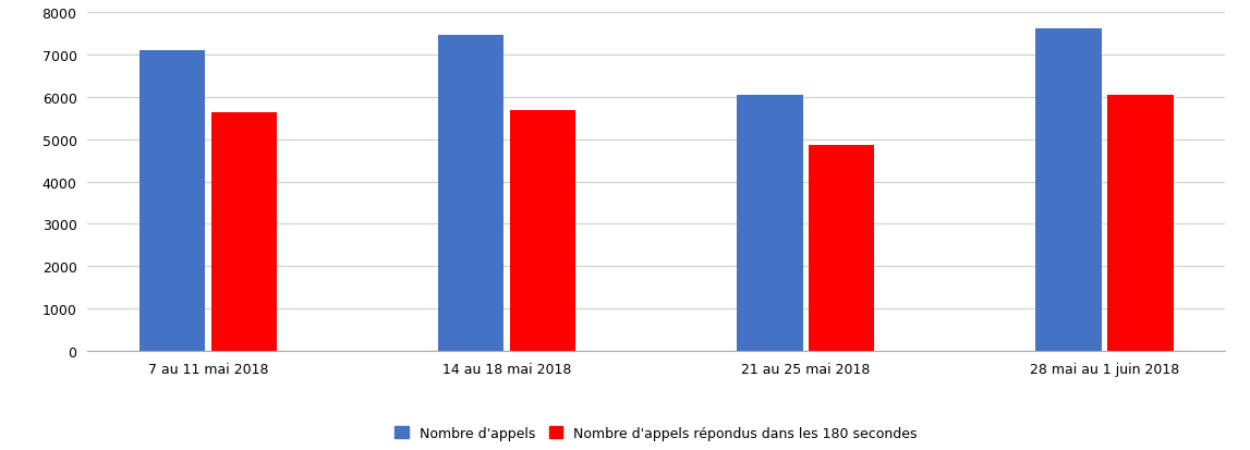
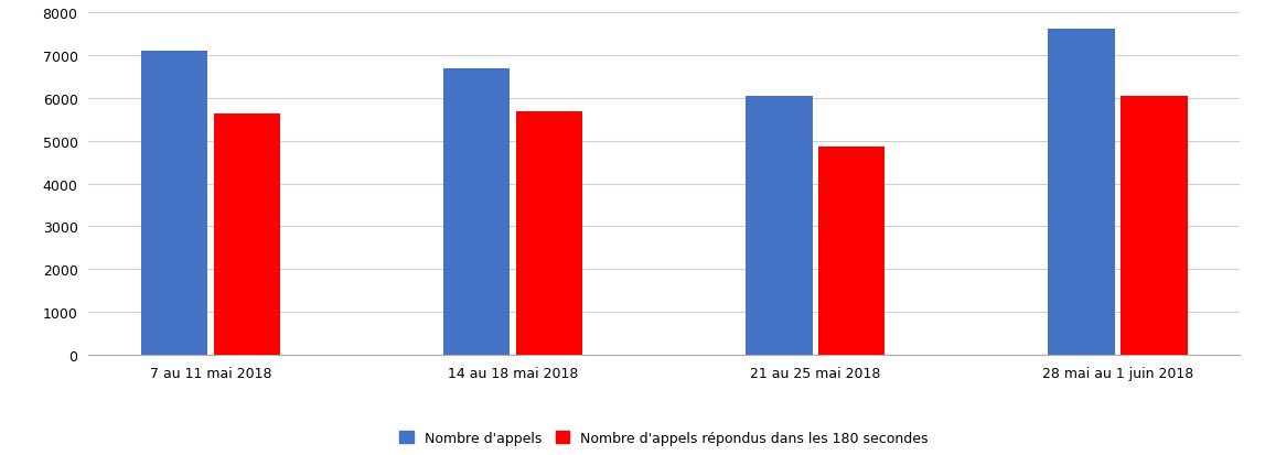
Nombre d'appels/14 au 18 mai 2018: 7470 -> 6700
